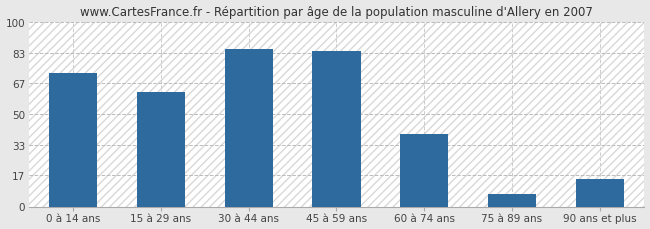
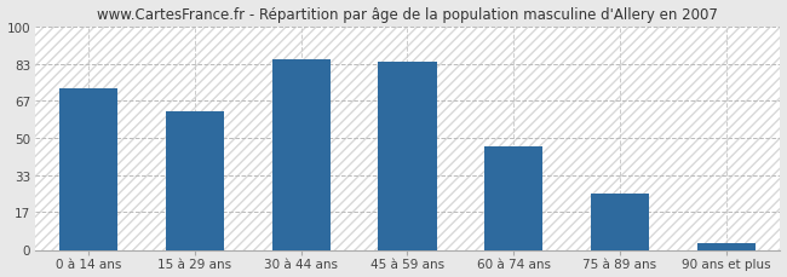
60 à 74 ans: 39 -> 46
75 à 89 ans: 7 -> 25
90 ans et plus: 15 -> 3
